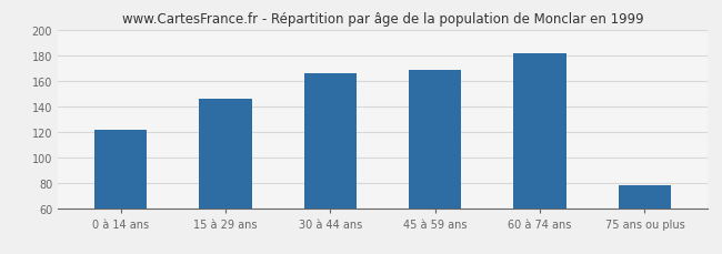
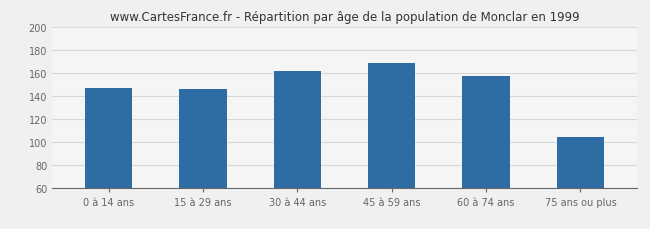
0 à 14 ans: 121 -> 147
30 à 44 ans: 166 -> 161
60 à 74 ans: 181 -> 157
75 ans ou plus: 78 -> 104
